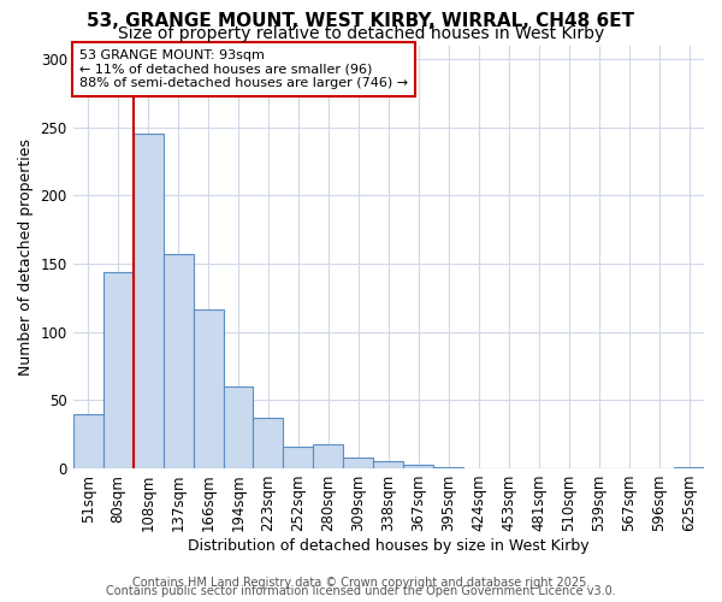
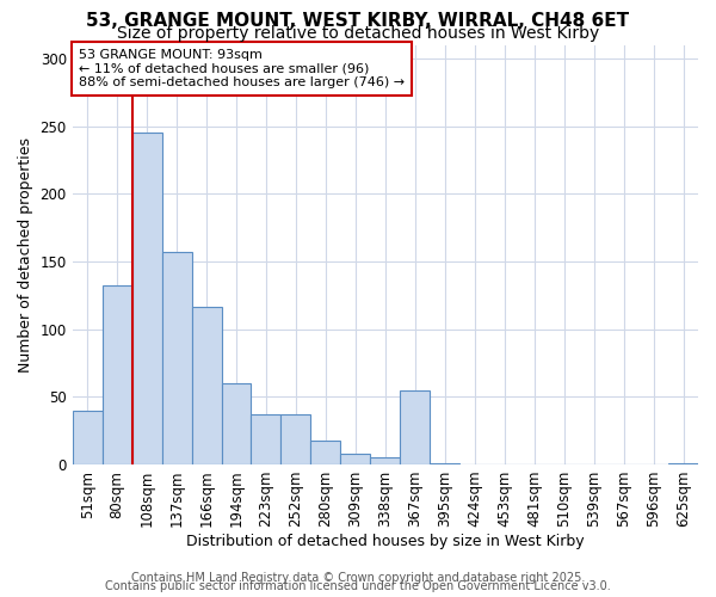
80sqm: 144 -> 132
252sqm: 16 -> 37
367sqm: 3 -> 55
